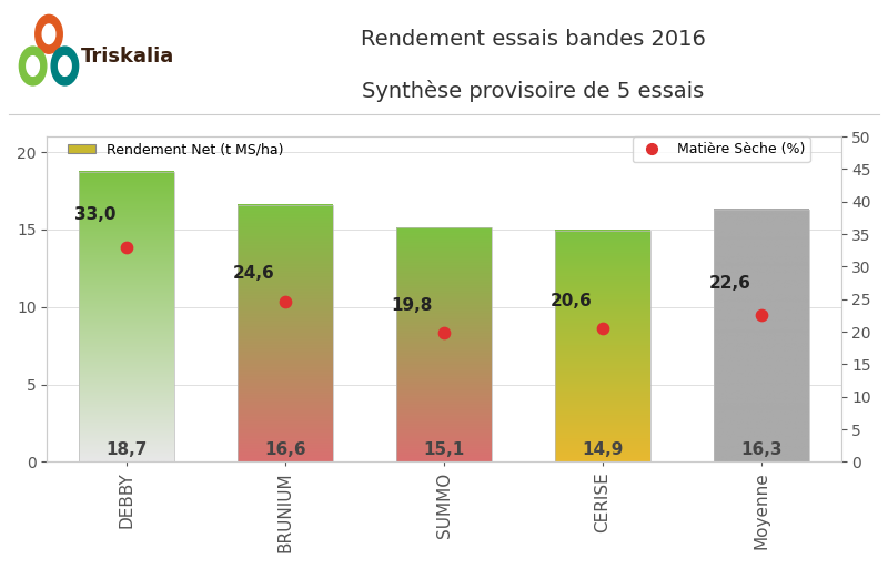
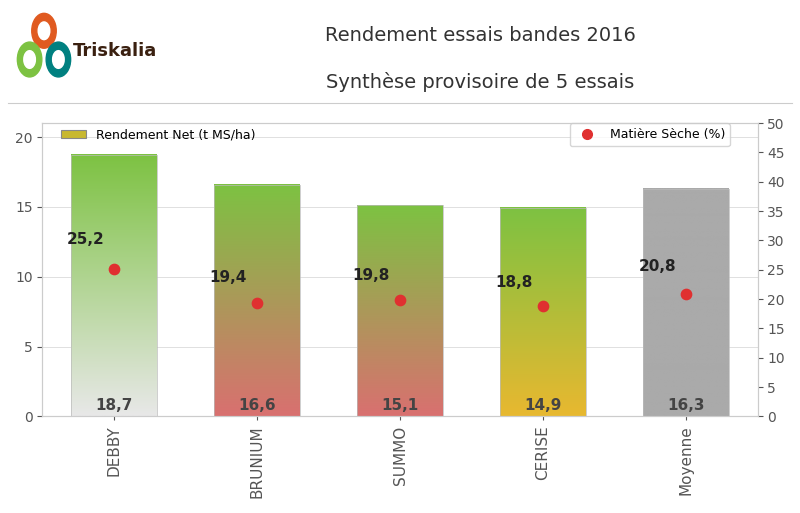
DEBBY: 33,0 -> 25,2
BRUNIUM: 24,6 -> 19,4
CERISE: 20,6 -> 18,8
Moyenne: 22,6 -> 20,8
